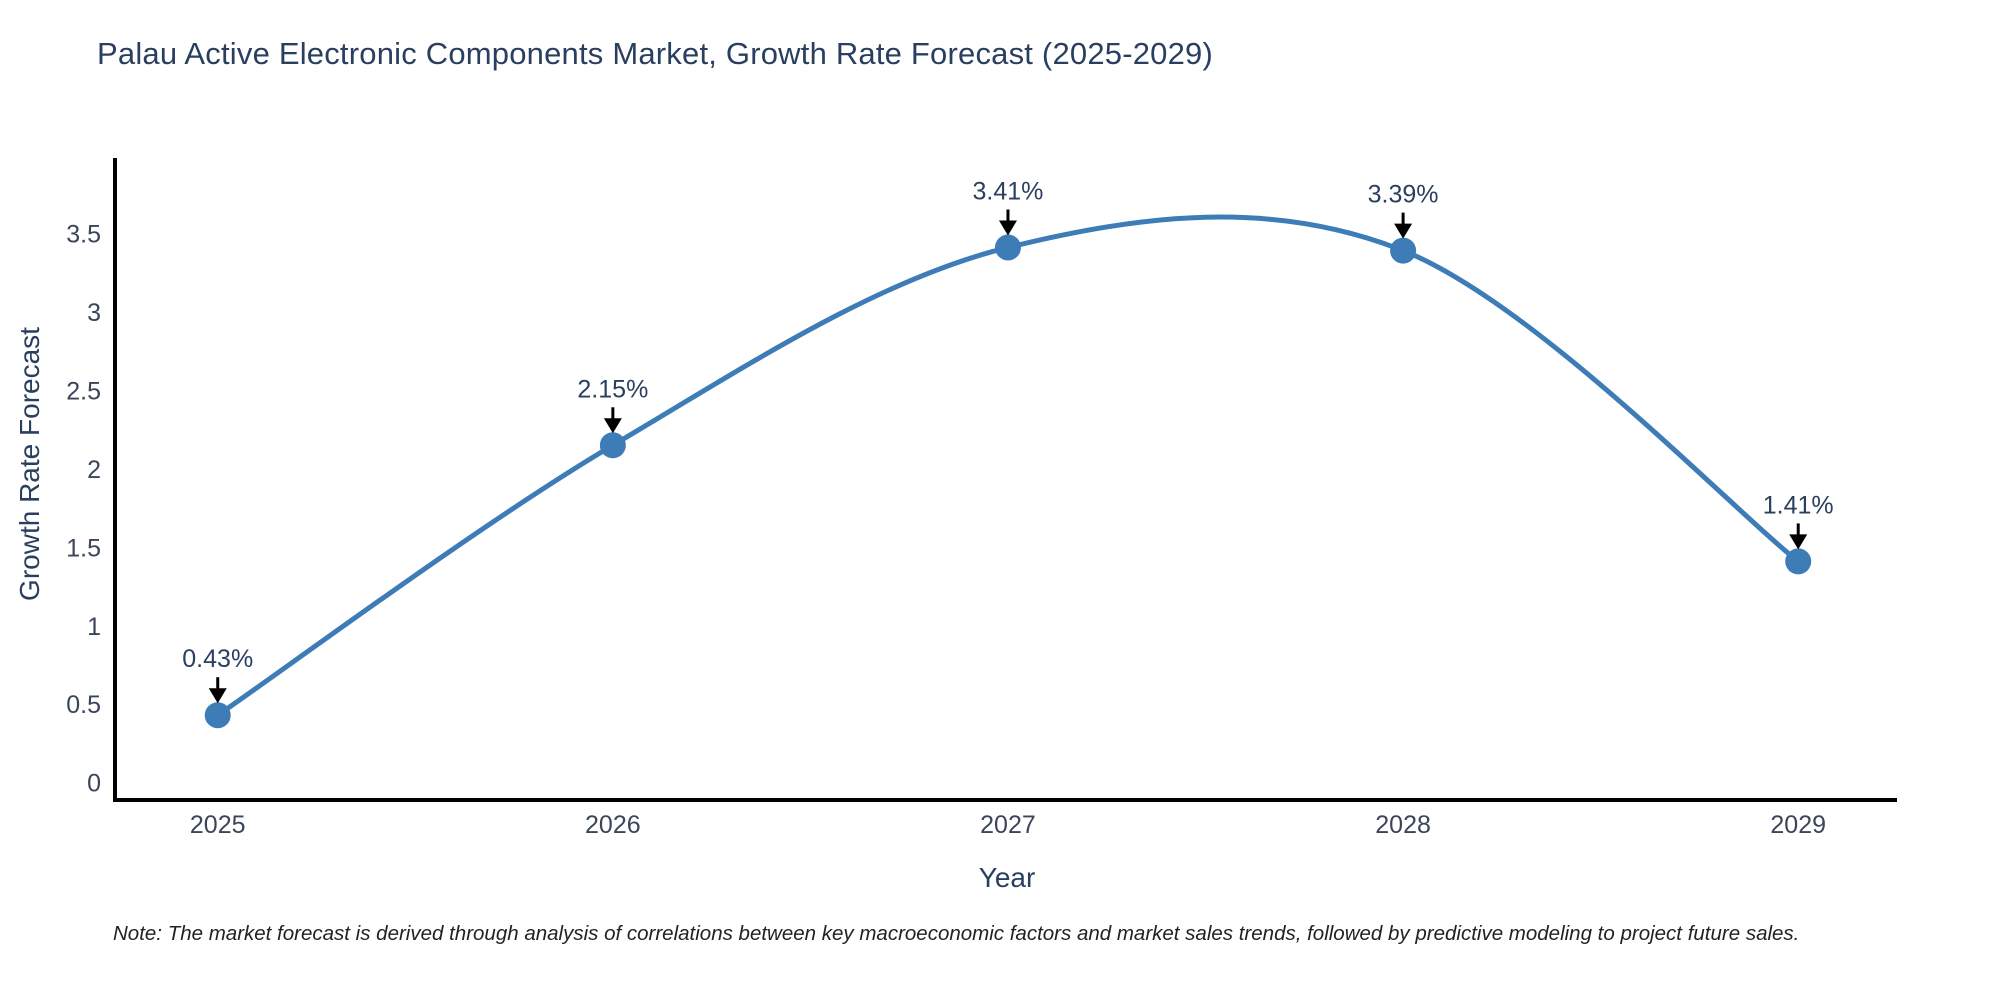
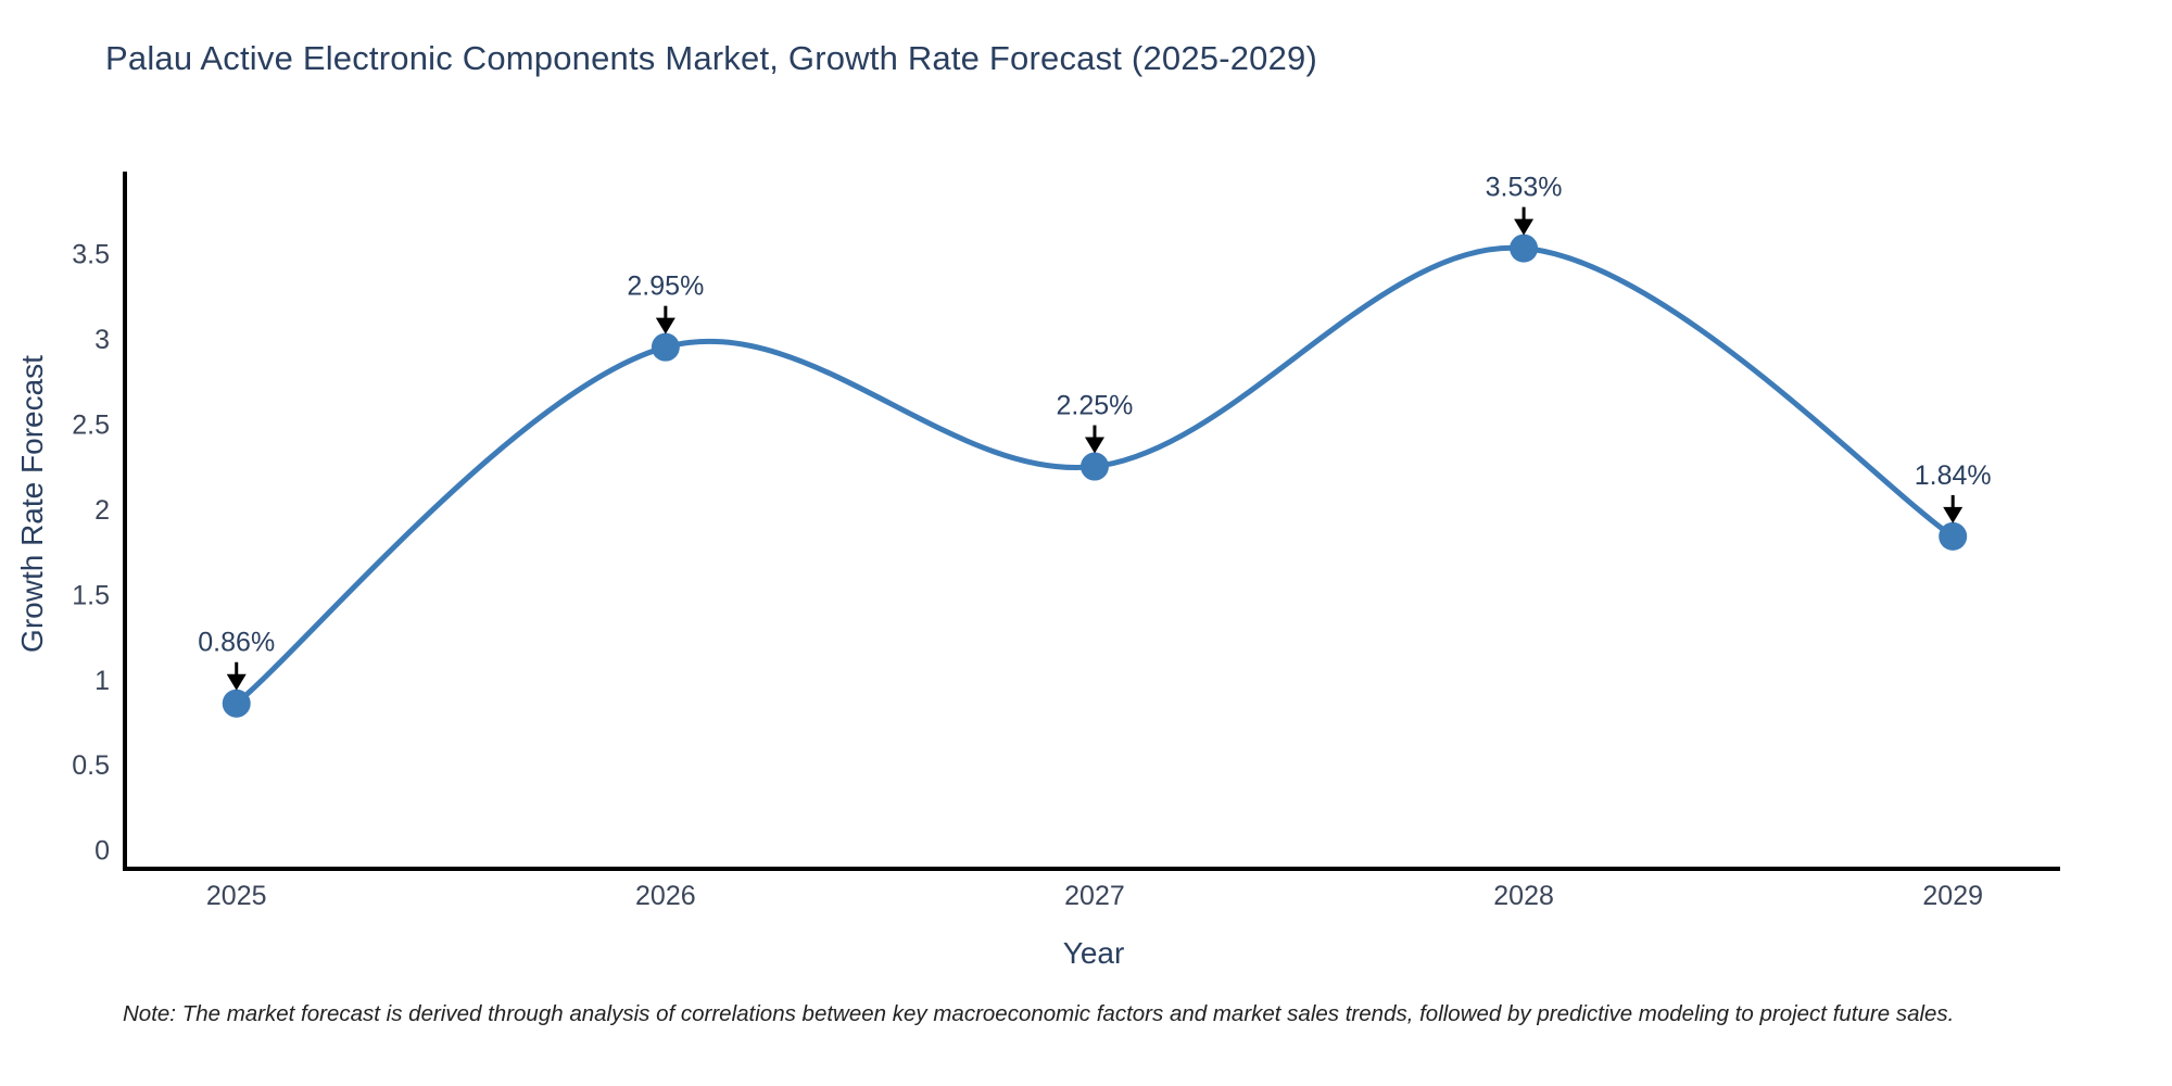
2025: 0.43% -> 0.86%
2026: 2.15% -> 2.95%
2027: 3.41% -> 2.25%
2028: 3.39% -> 3.53%
2029: 1.41% -> 1.84%
